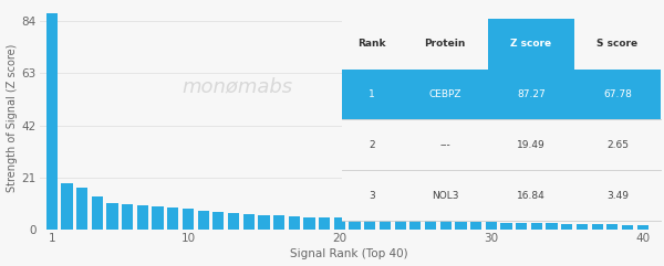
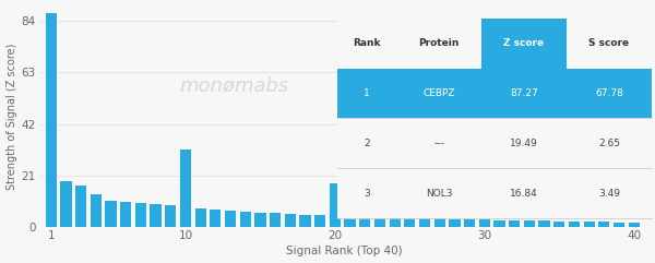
10: 8.5 -> 31.5
20: 4.9 -> 18.0
